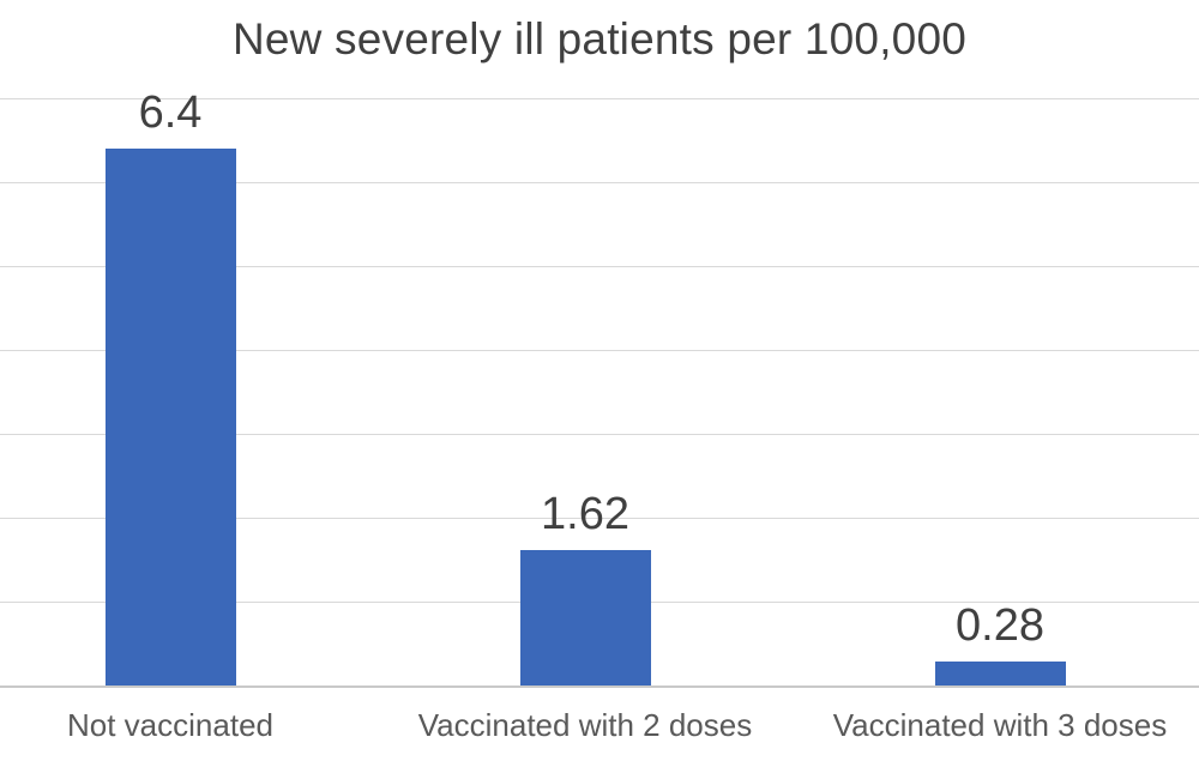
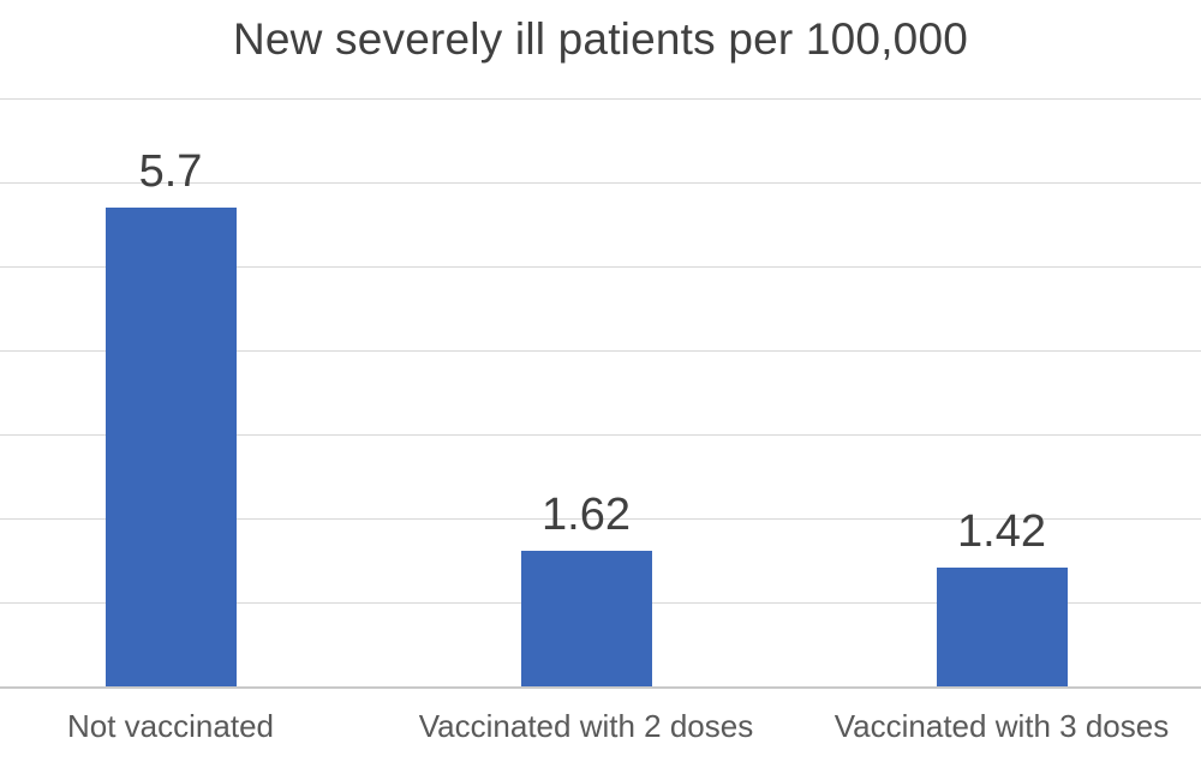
Not vaccinated: 6.4 -> 5.7
Vaccinated with 3 doses: 0.28 -> 1.42
